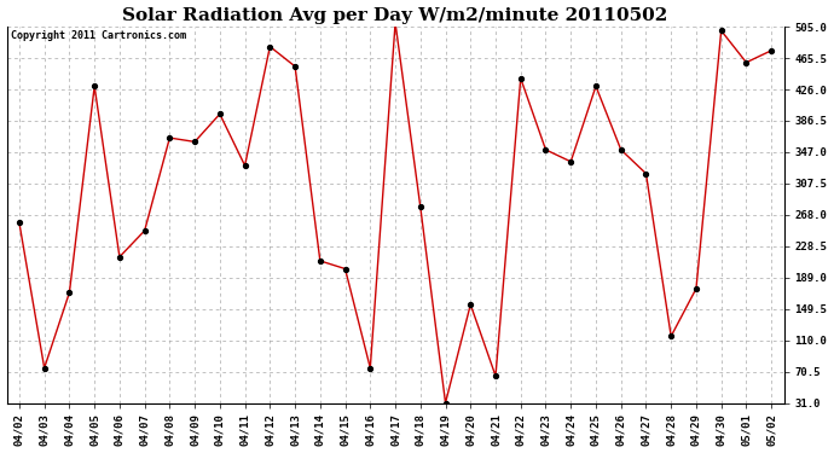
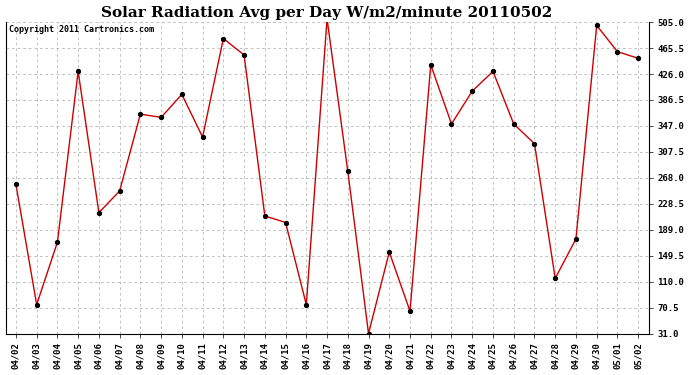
04/24: 335 -> 400
05/02: 475 -> 450
